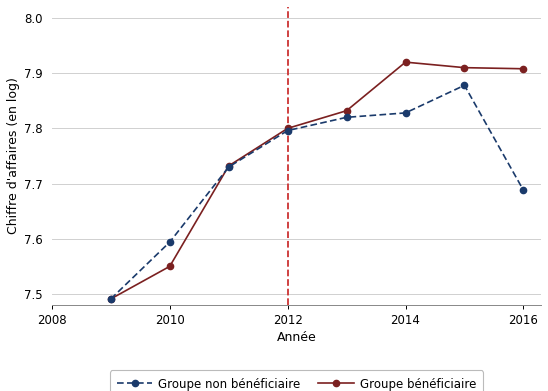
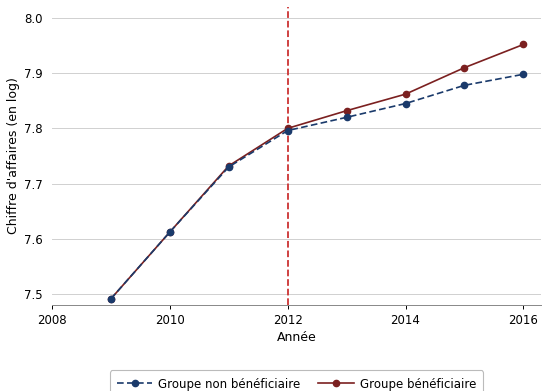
Groupe non bénéficiaire/2010: 7.594 -> 7.612
Groupe bénéficiaire/2010: 7.550 -> 7.612
Groupe non bénéficiaire/2014: 7.828 -> 7.845
Groupe bénéficiaire/2014: 7.920 -> 7.862
Groupe non bénéficiaire/2016: 7.688 -> 7.898
Groupe bénéficiaire/2016: 7.908 -> 7.952
